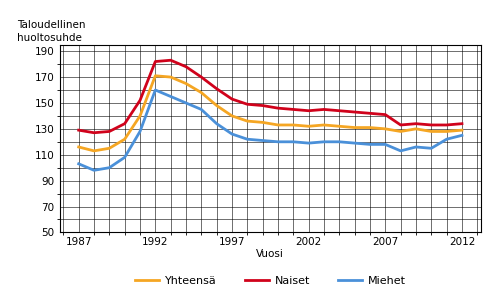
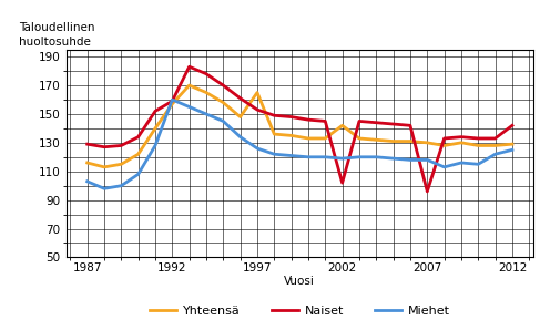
Yhteensä/1992: 171 -> 157
Naiset/1992: 182 -> 159
Yhteensä/1997: 140 -> 165
Yhteensä/2002: 132 -> 142
Naiset/2002: 144 -> 102
Naiset/2007: 141 -> 96
Naiset/2012: 134 -> 142
